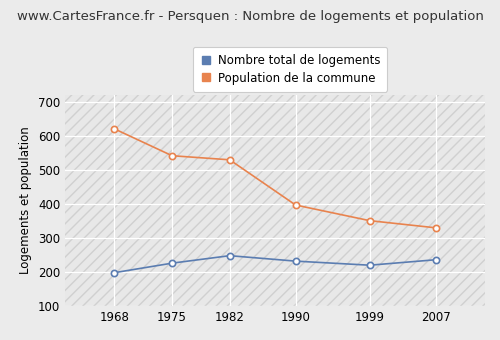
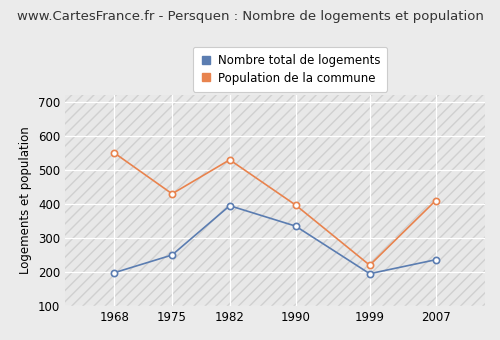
Population de la commune/1968: 621 -> 550
Nombre total de logements/1975: 226 -> 250
Population de la commune/1975: 542 -> 430
Nombre total de logements/1982: 248 -> 395
Nombre total de logements/1990: 232 -> 335
Nombre total de logements/1999: 220 -> 195
Population de la commune/1999: 351 -> 220
Population de la commune/2007: 330 -> 410
